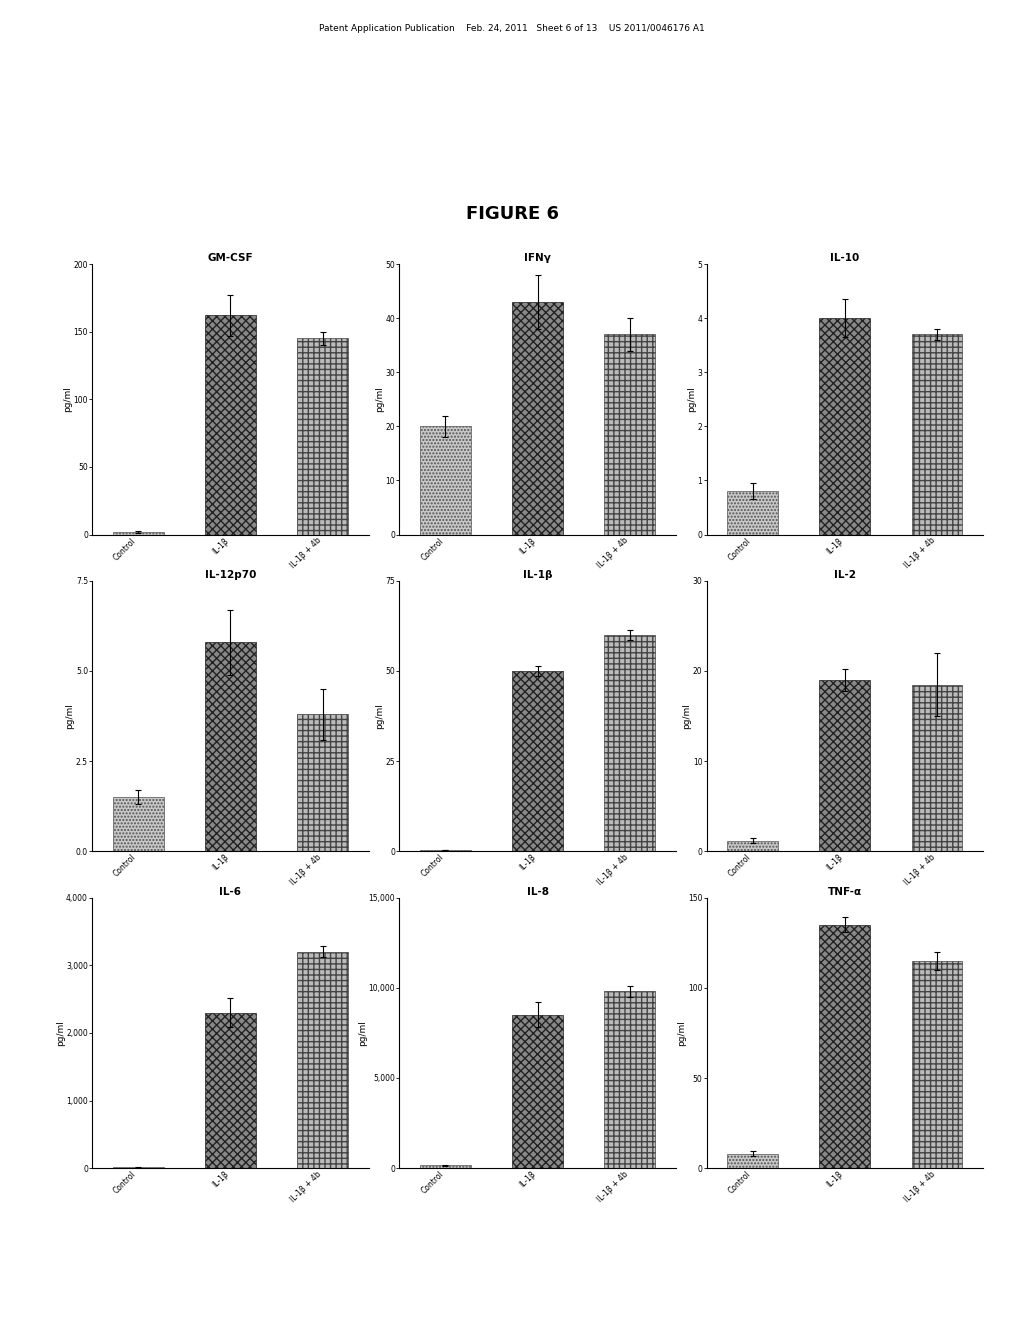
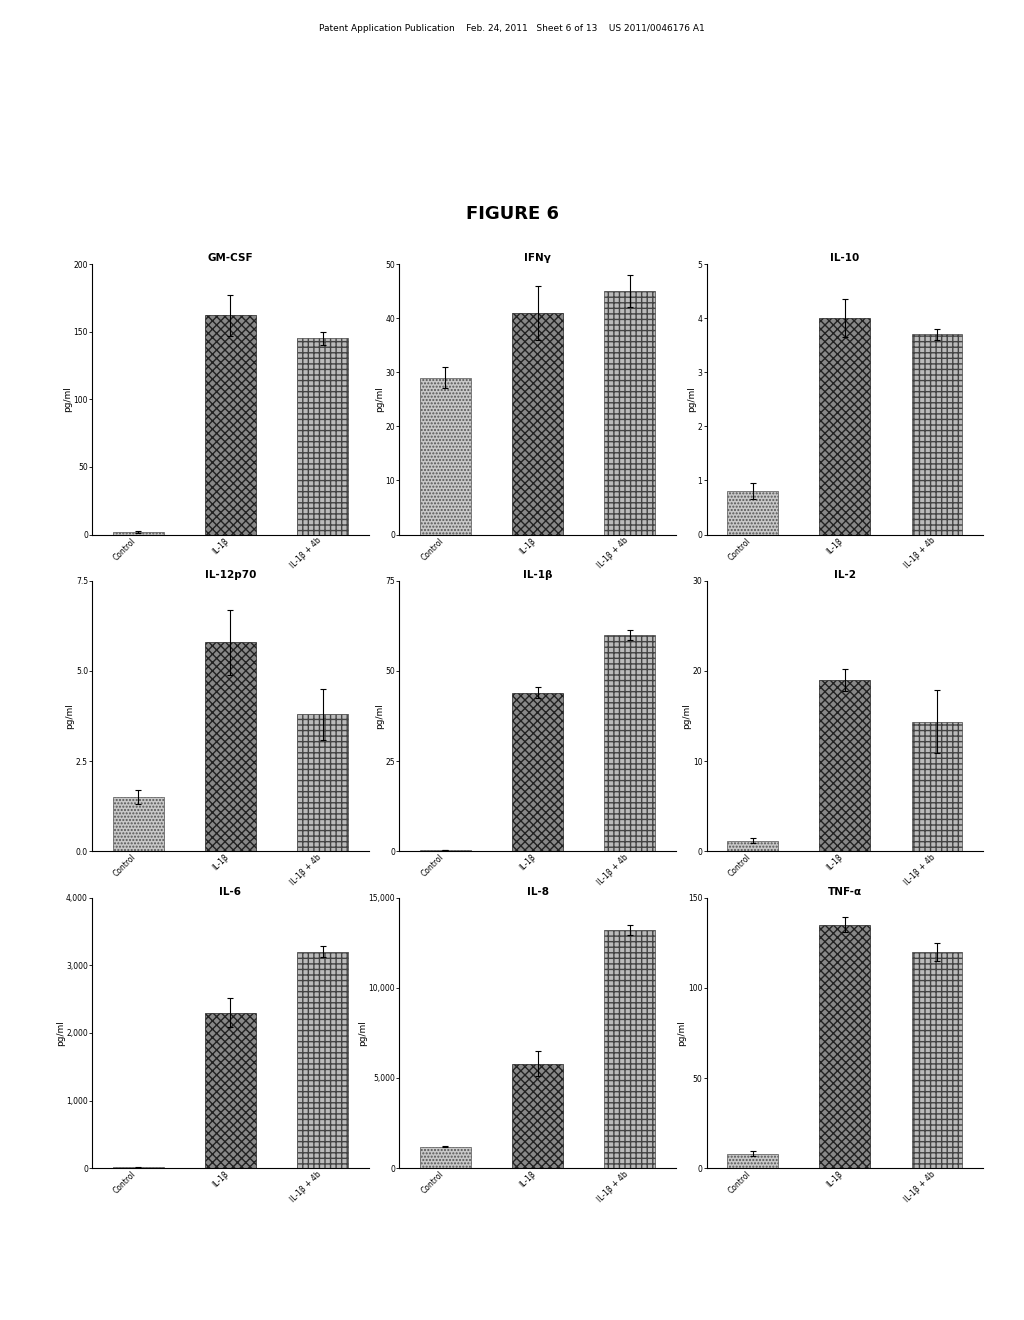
IFNγ/Control: 20 -> 29
IFNγ/IL-1β: 43 -> 41
IFNγ/IL-1β + 4b: 37 -> 45
IL-1β/IL-1β: 50.0 -> 44.0
IL-2/IL-1β + 4b: 18.5 -> 14.4
IL-8/Control: 200 -> 1,200
IL-8/IL-1β: 8,500 -> 5,800
IL-8/IL-1β + 4b: 9,800 -> 13,200
TNF-α/IL-1β + 4b: 115 -> 120
